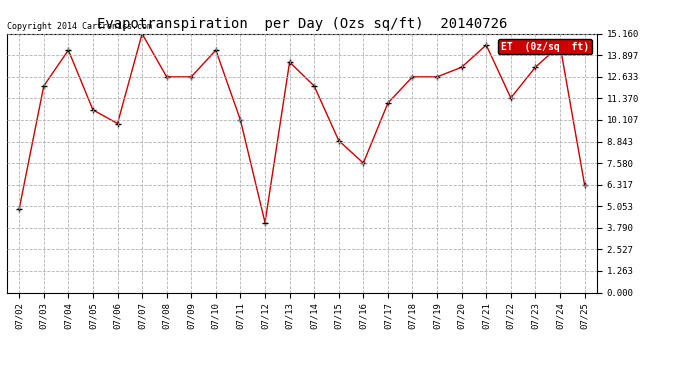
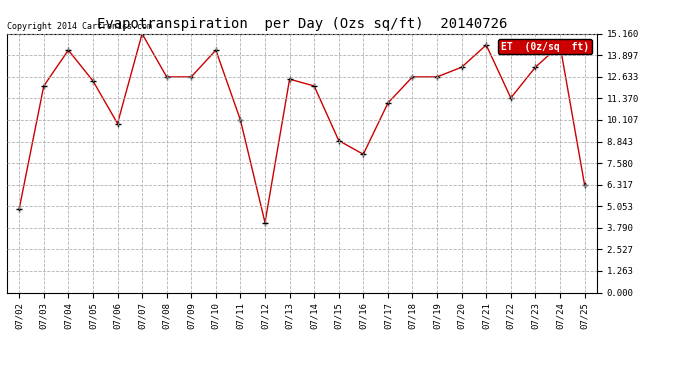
07/05: 10.7 -> 12.4
07/13: 13.5 -> 12.5
07/16: 7.6 -> 8.1
